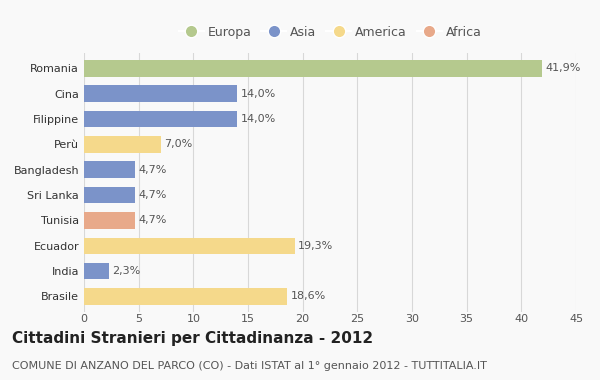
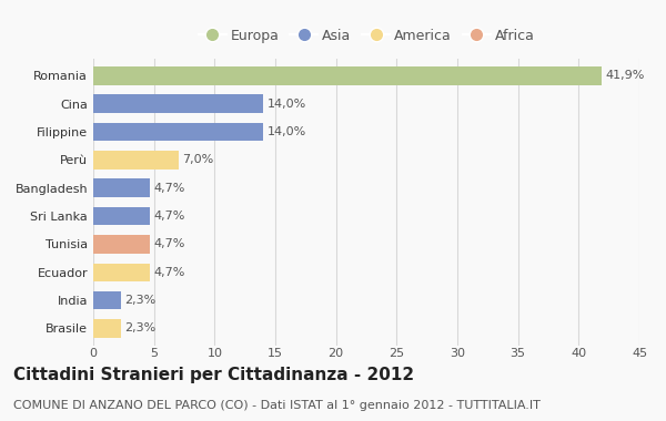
Ecuador: 19,3% -> 4,7%
Brasile: 18,6% -> 2,3%
